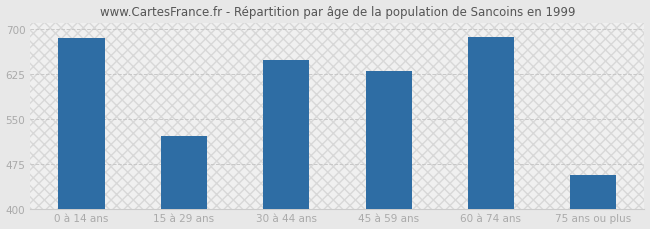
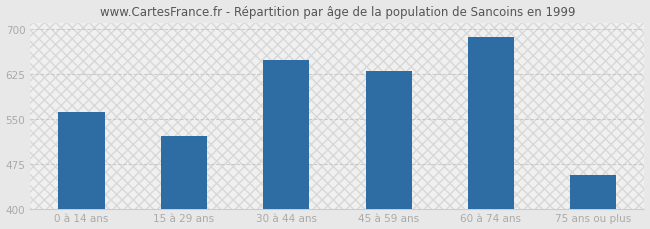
0 à 14 ans: 684 -> 562
